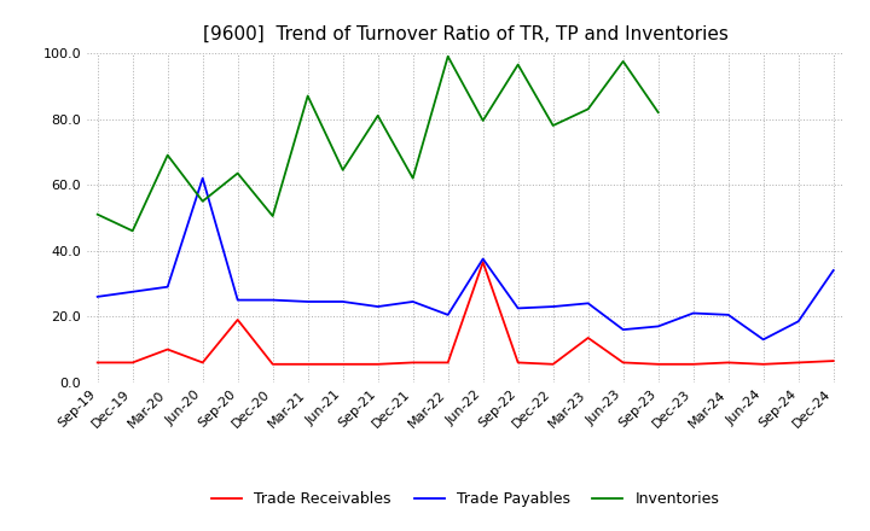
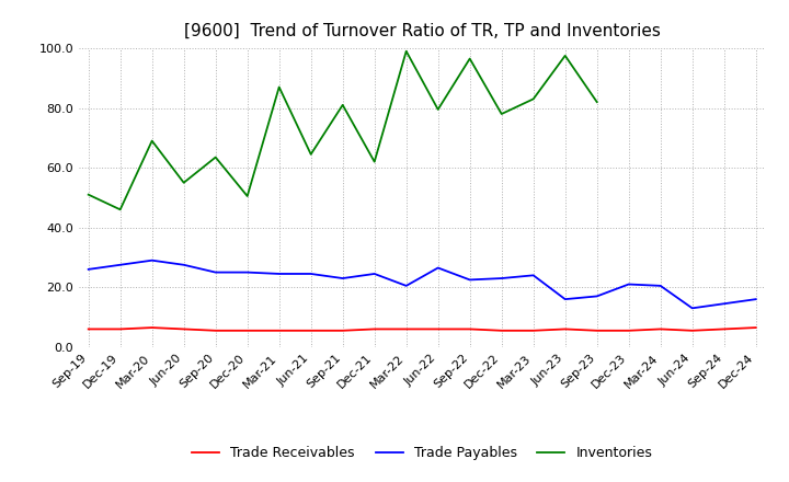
Trade Receivables/Mar-20: 10.0 -> 6.5
Trade Payables/Jun-20: 62.0 -> 27.5
Trade Receivables/Sep-20: 19.0 -> 5.5
Trade Receivables/Jun-22: 36.5 -> 6.0
Trade Payables/Jun-22: 37.5 -> 26.5
Trade Receivables/Mar-23: 13.5 -> 5.5
Trade Payables/Sep-24: 18.5 -> 14.5
Trade Payables/Dec-24: 34.0 -> 16.0
